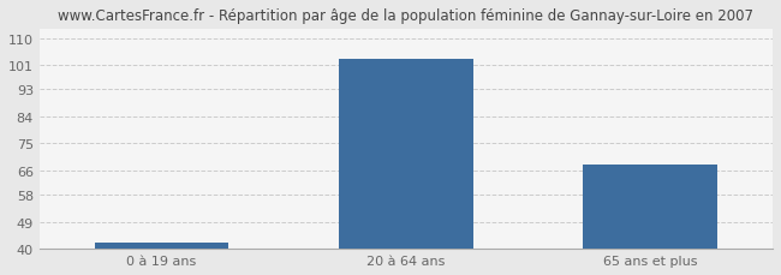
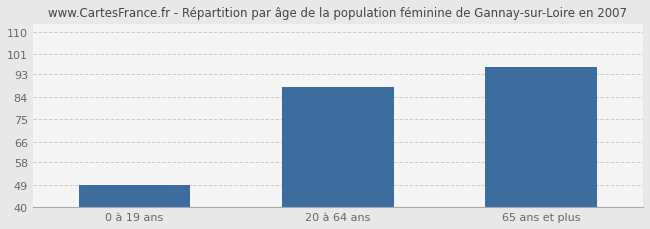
0 à 19 ans: 42 -> 49
20 à 64 ans: 103 -> 88
65 ans et plus: 68 -> 96
